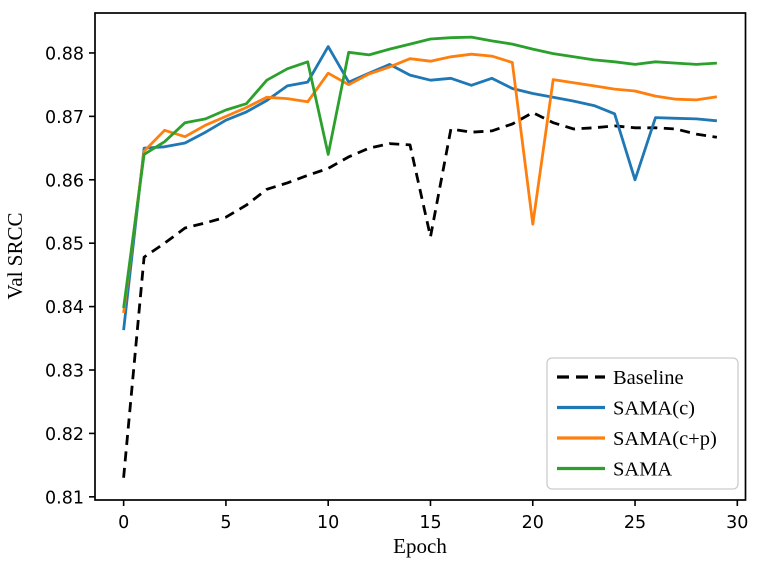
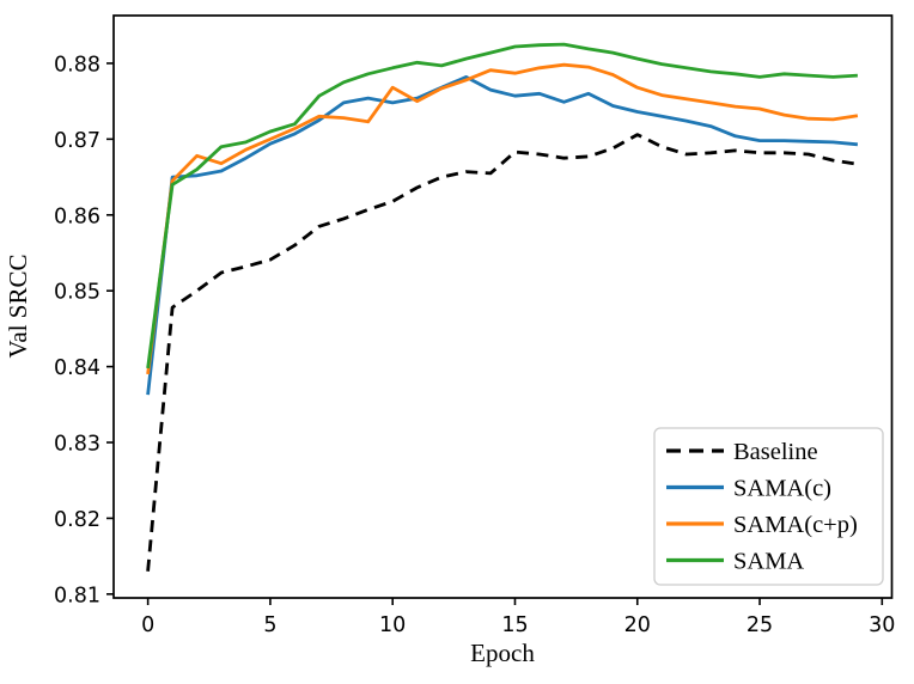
SAMA(c)/10: 0.881 -> 0.875
SAMA/10: 0.864 -> 0.879
Baseline/15: 0.851 -> 0.868
SAMA(c+p)/20: 0.853 -> 0.877
SAMA(c)/25: 0.860 -> 0.870
